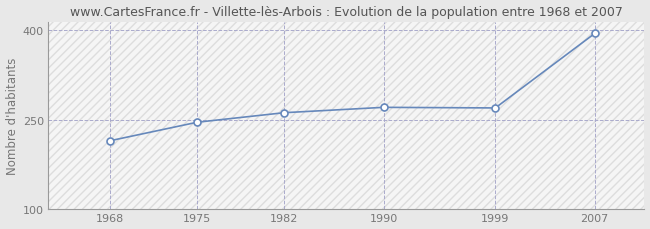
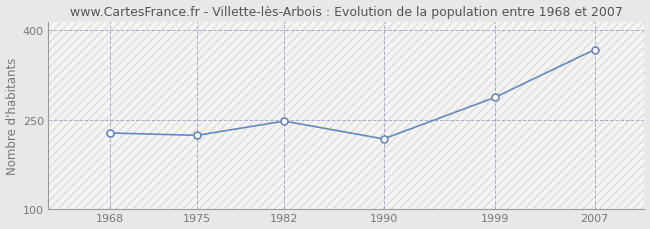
1968: 215 -> 228
1975: 246 -> 224
1982: 262 -> 248
1990: 271 -> 218
1999: 270 -> 288
2007: 395 -> 368
